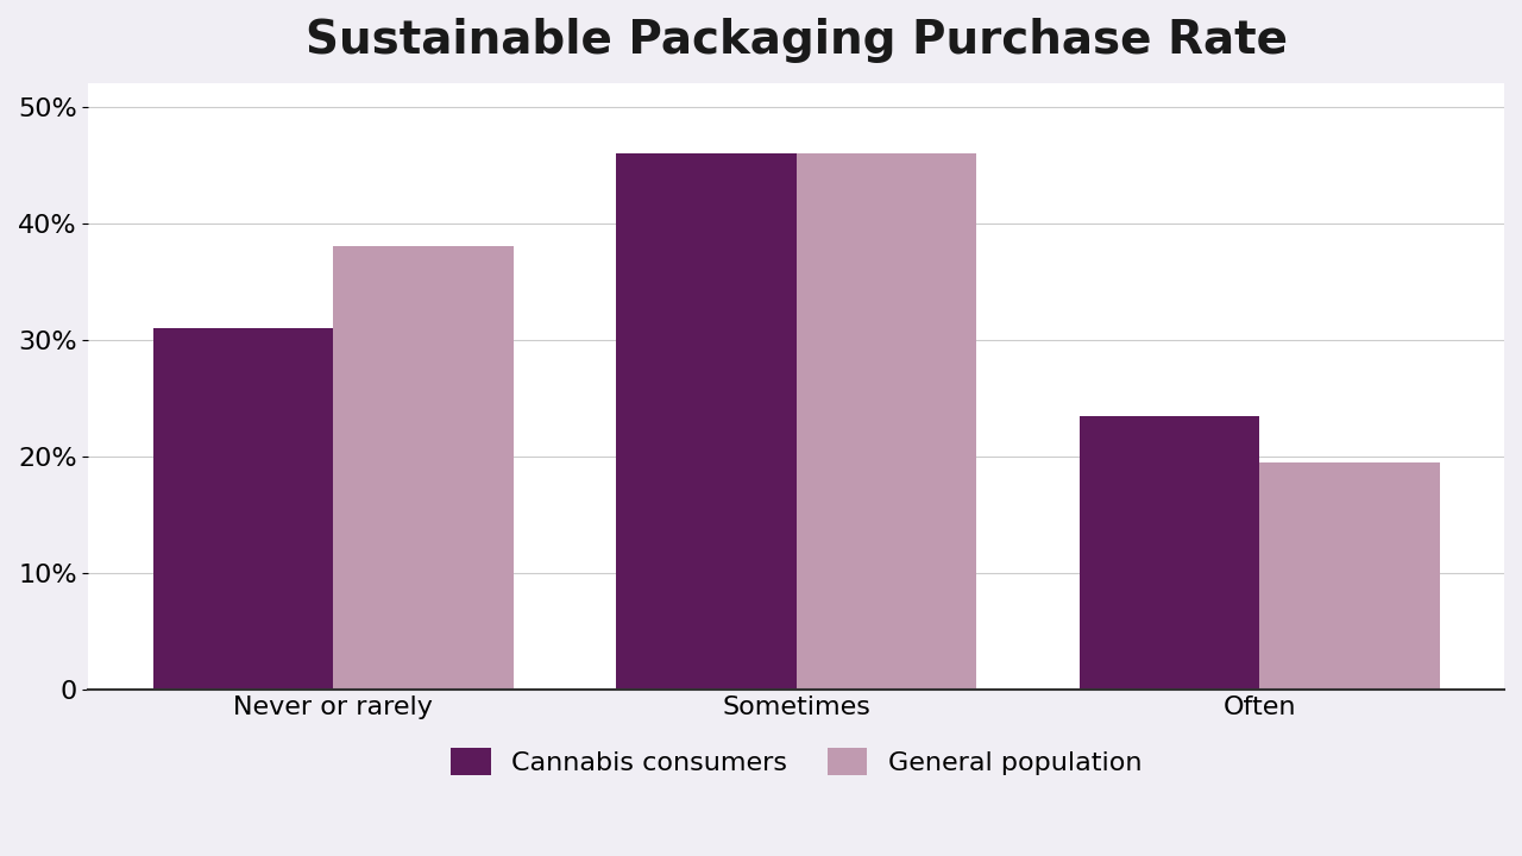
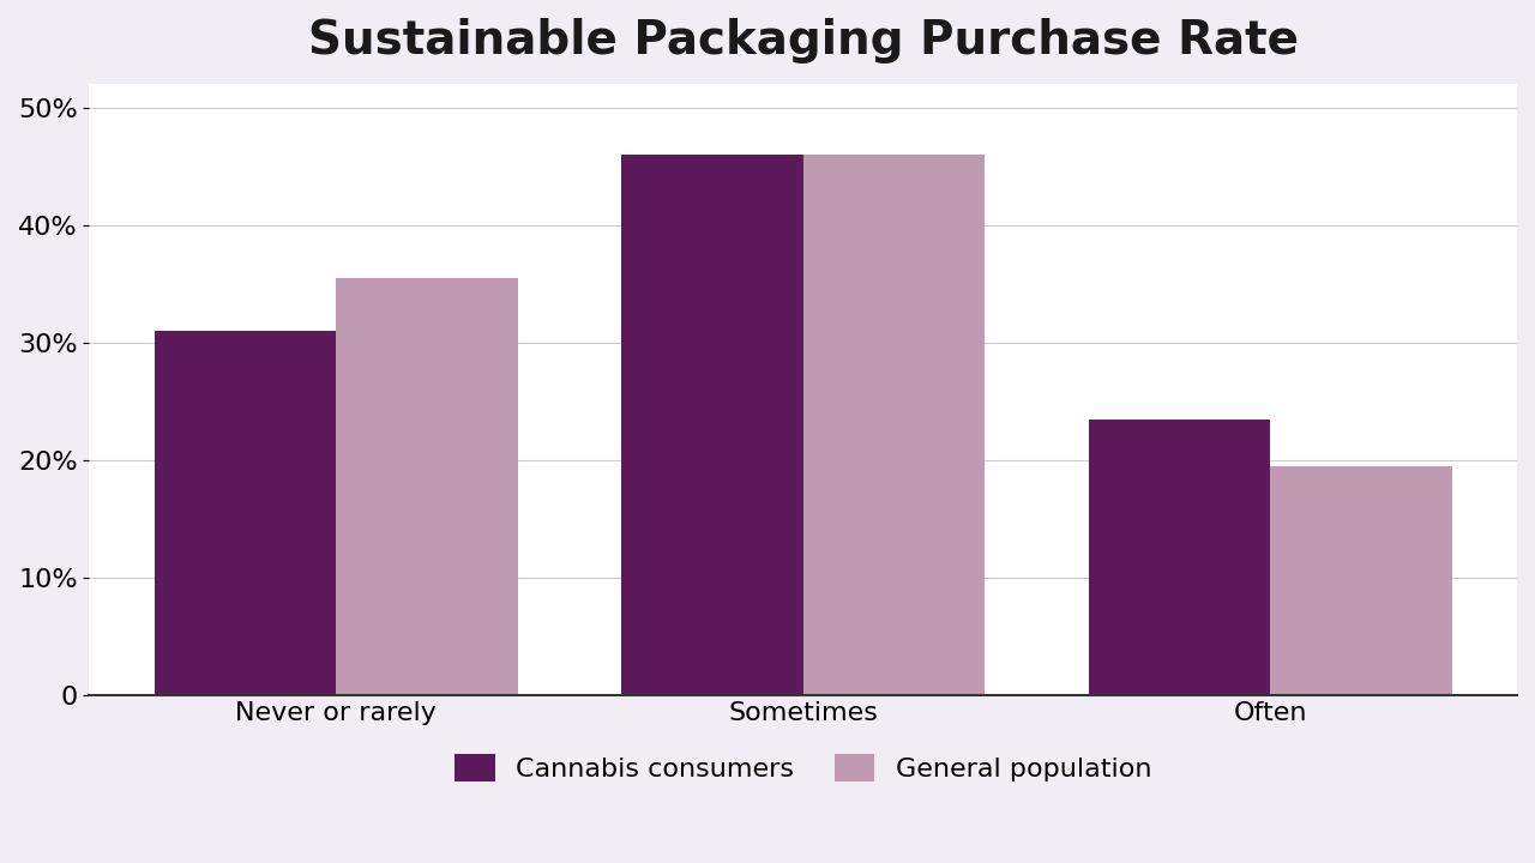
General population/Never or rarely: 38.0% -> 35.5%
